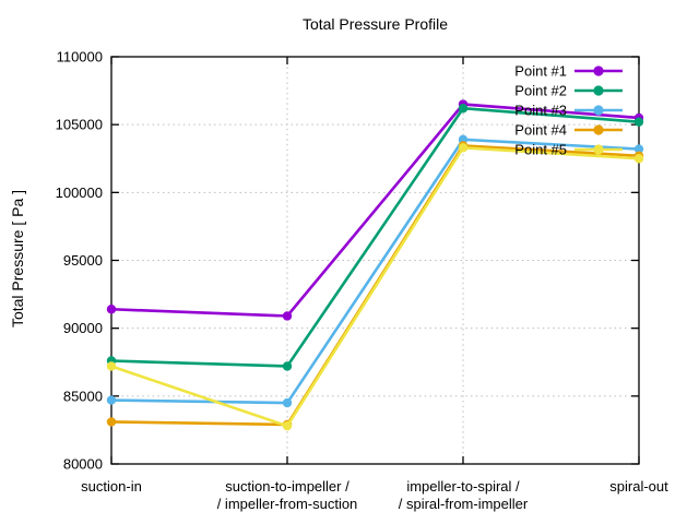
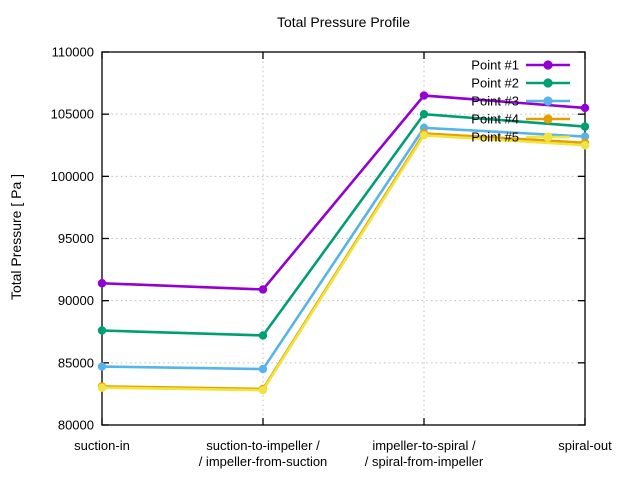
Point #5/suction-in: 87200 -> 83000
Point #2/impeller-to-spiral / / spiral-from-impeller: 106200 -> 105000
Point #2/spiral-out: 105200 -> 104000
